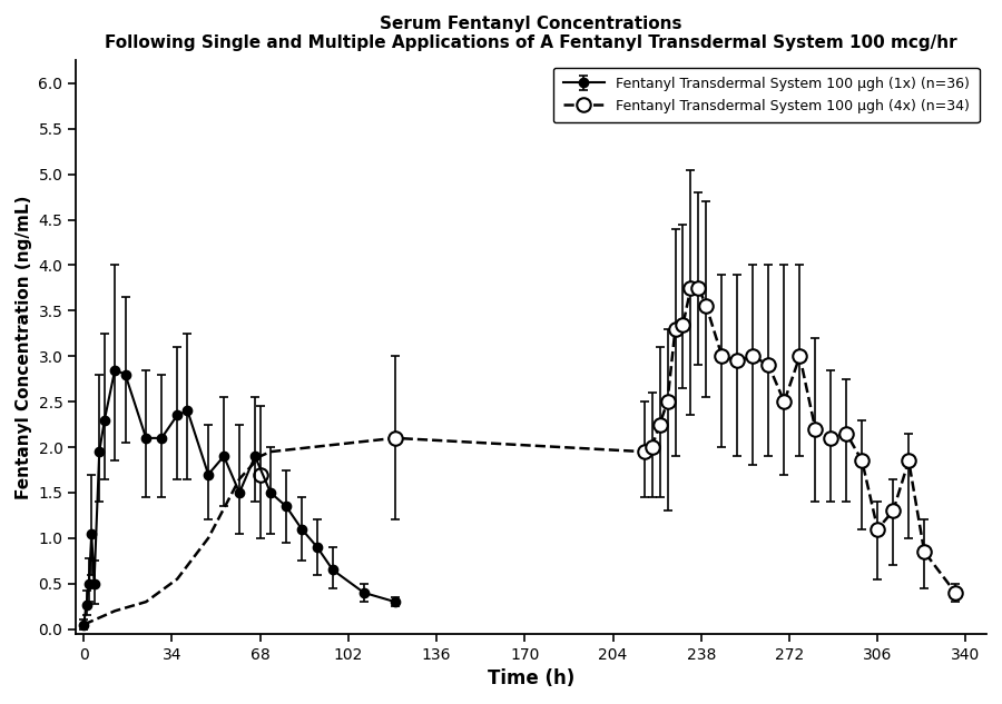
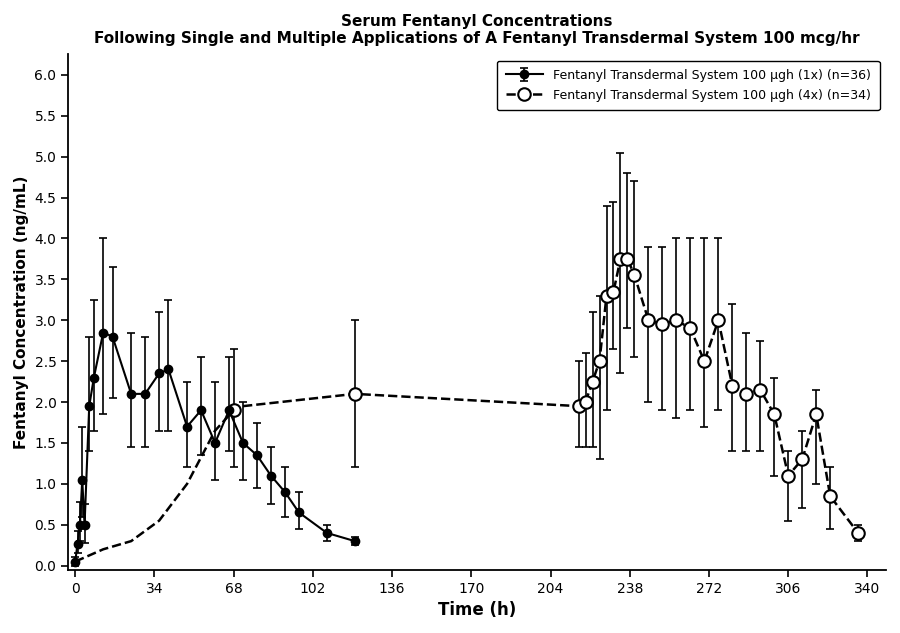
Fentanyl Transdermal System 100 μgh (4x) (n=34)/68: 1.70 -> 1.90
